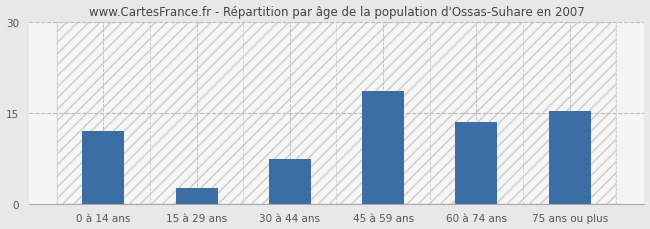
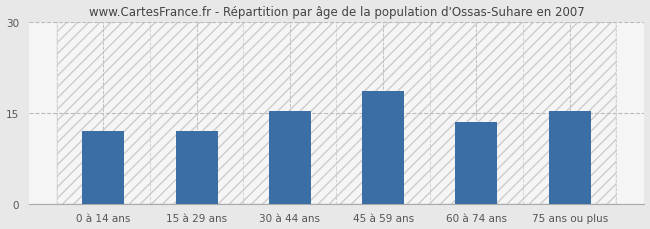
15 à 29 ans: 2.6 -> 12.0
30 à 44 ans: 7.4 -> 15.2
